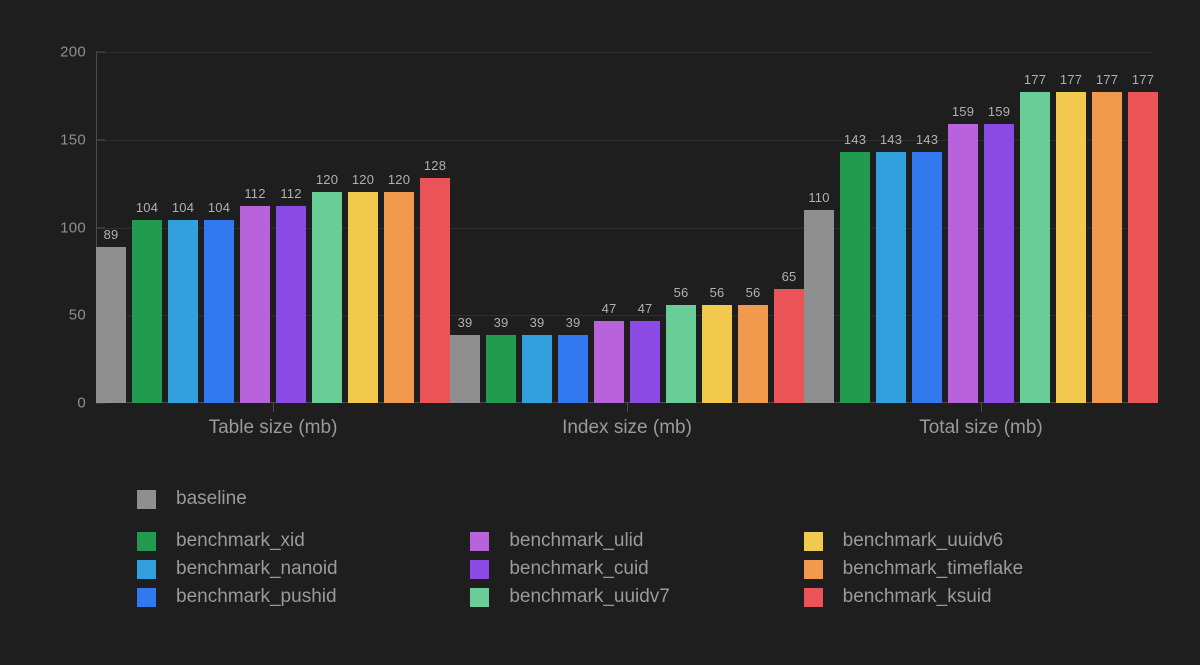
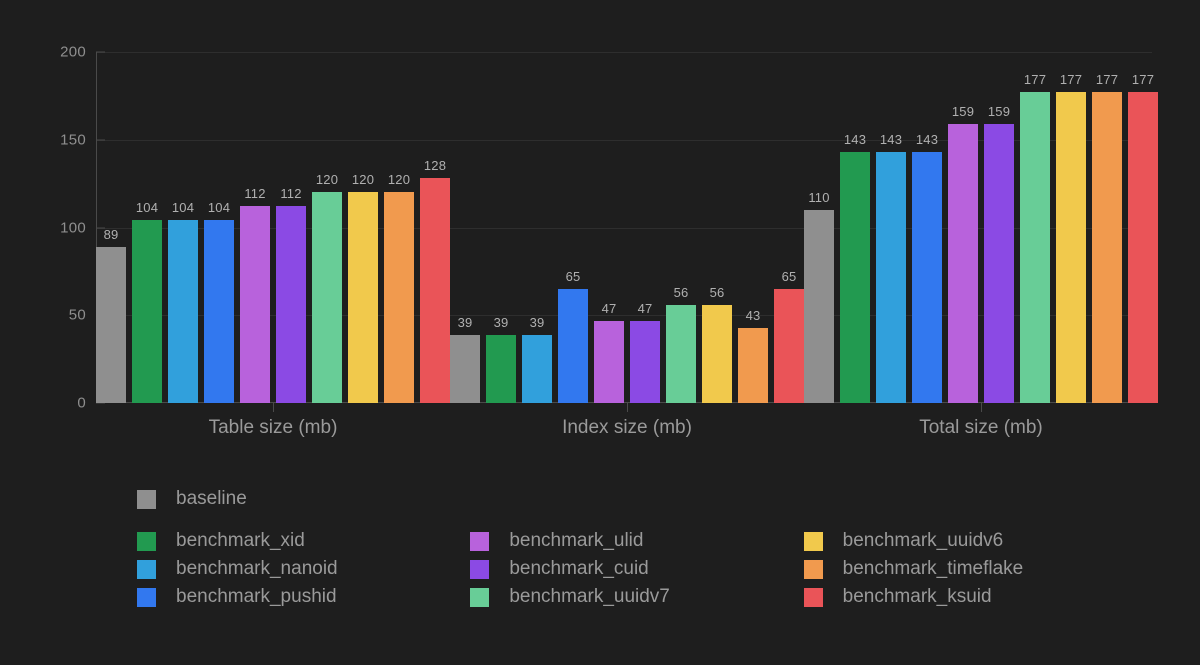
benchmark_pushid/Index size (mb): 39 -> 65
benchmark_timeflake/Index size (mb): 56 -> 43
